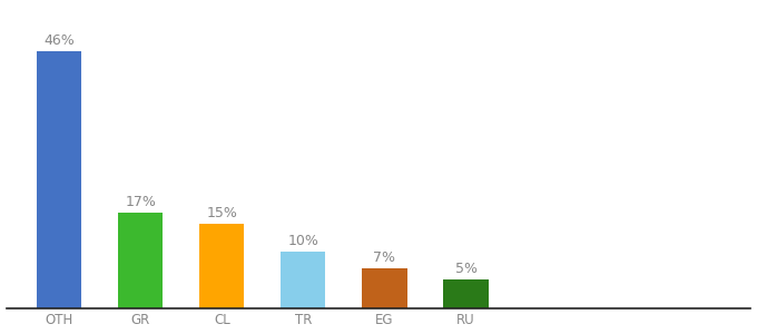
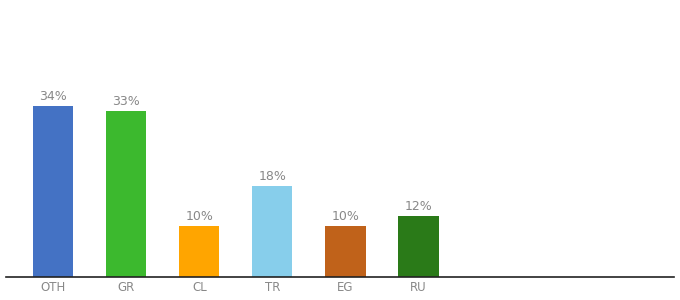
OTH: 46% -> 34%
GR: 17% -> 33%
CL: 15% -> 10%
TR: 10% -> 18%
EG: 7% -> 10%
RU: 5% -> 12%
